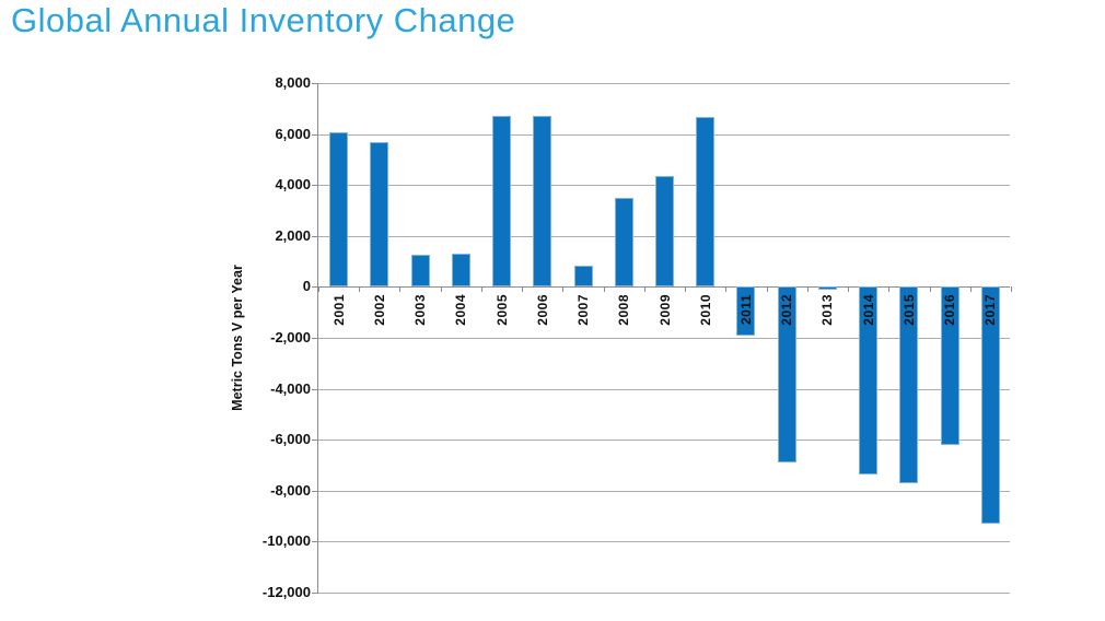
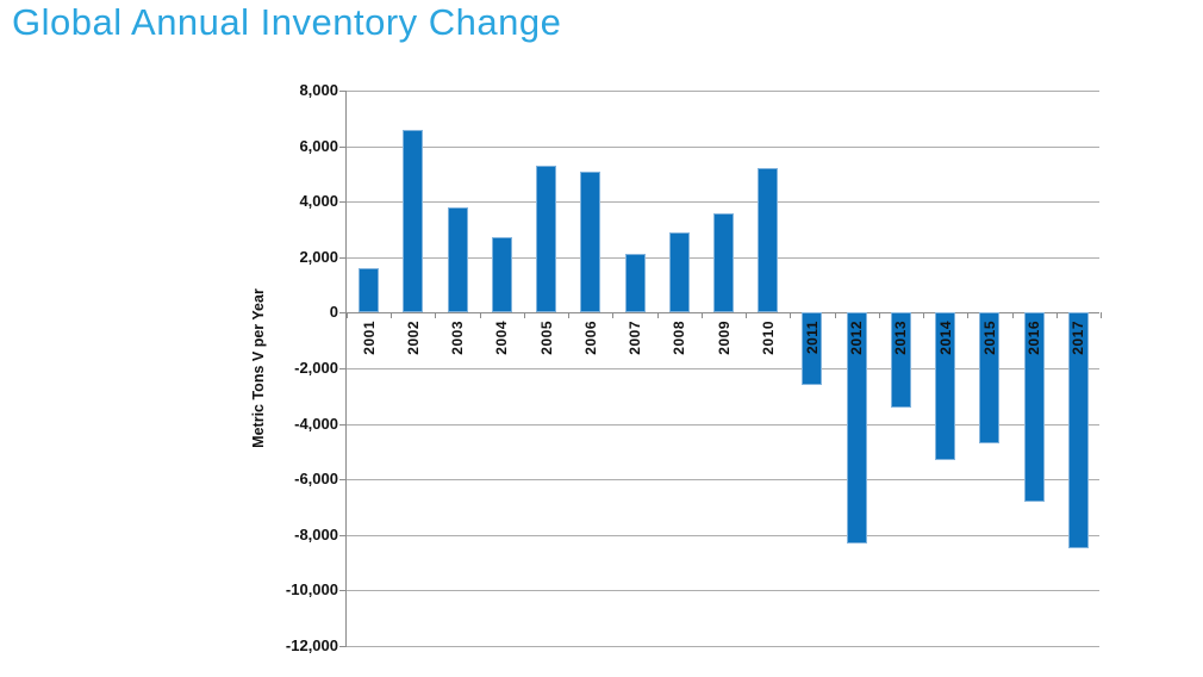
2001: 6000 -> 1600
2002: 5700 -> 6600
2003: 1200 -> 3800
2004: 1300 -> 2700
2005: 6700 -> 5300
2006: 6700 -> 5100
2007: 800 -> 2100
2008: 3500 -> 2900
2009: 4400 -> 3600
2010: 6600 -> 5200
2011: -1900 -> -2600
2012: -6900 -> -8300
2013: -100 -> -3400
2014: -7400 -> -5300
2015: -7700 -> -4700
2016: -6200 -> -6800
2017: -9300 -> -8500
